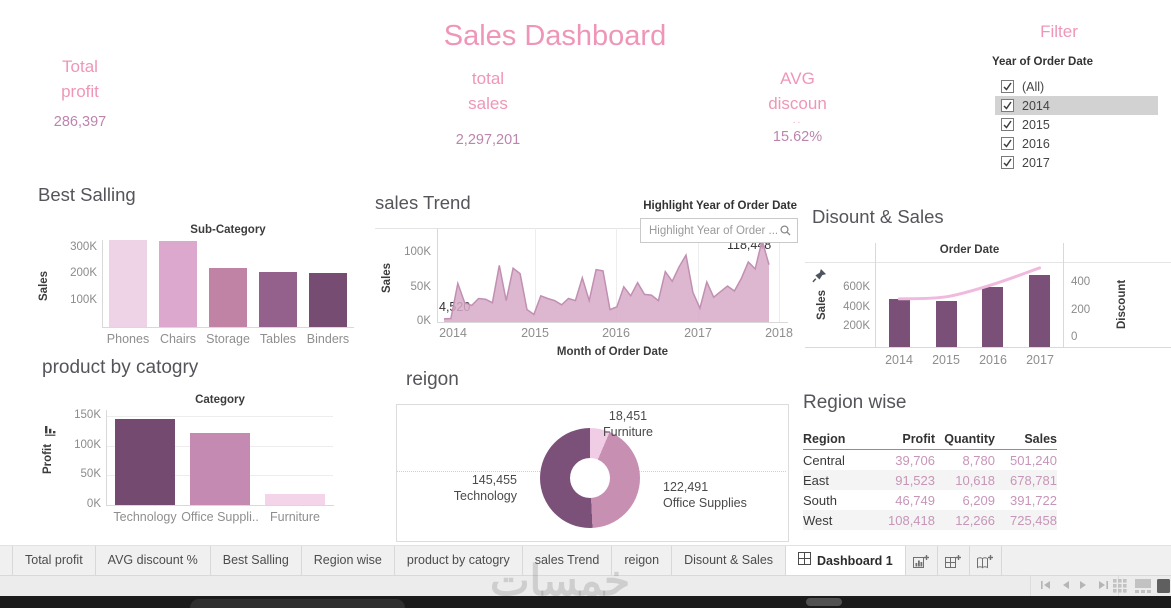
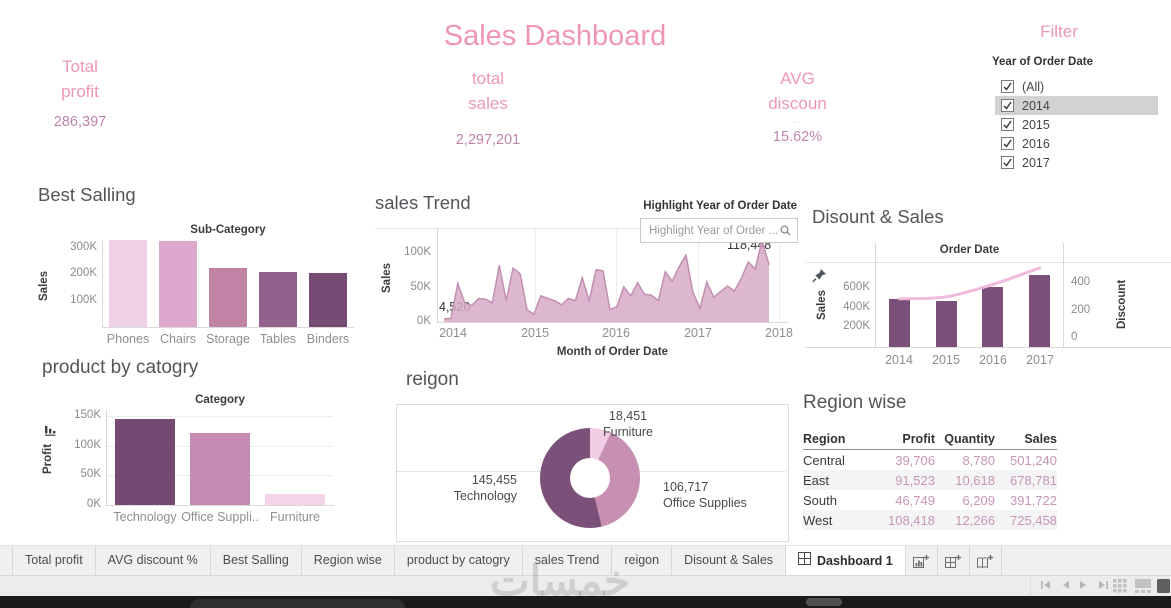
reigon/Office Supplies: 122,491 -> 106,717
